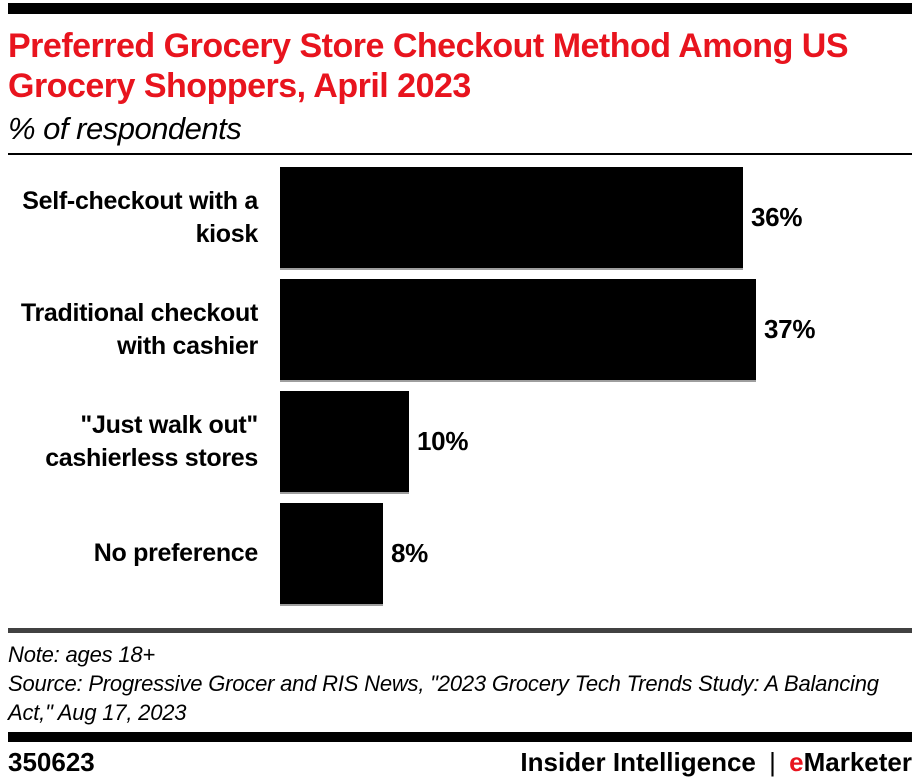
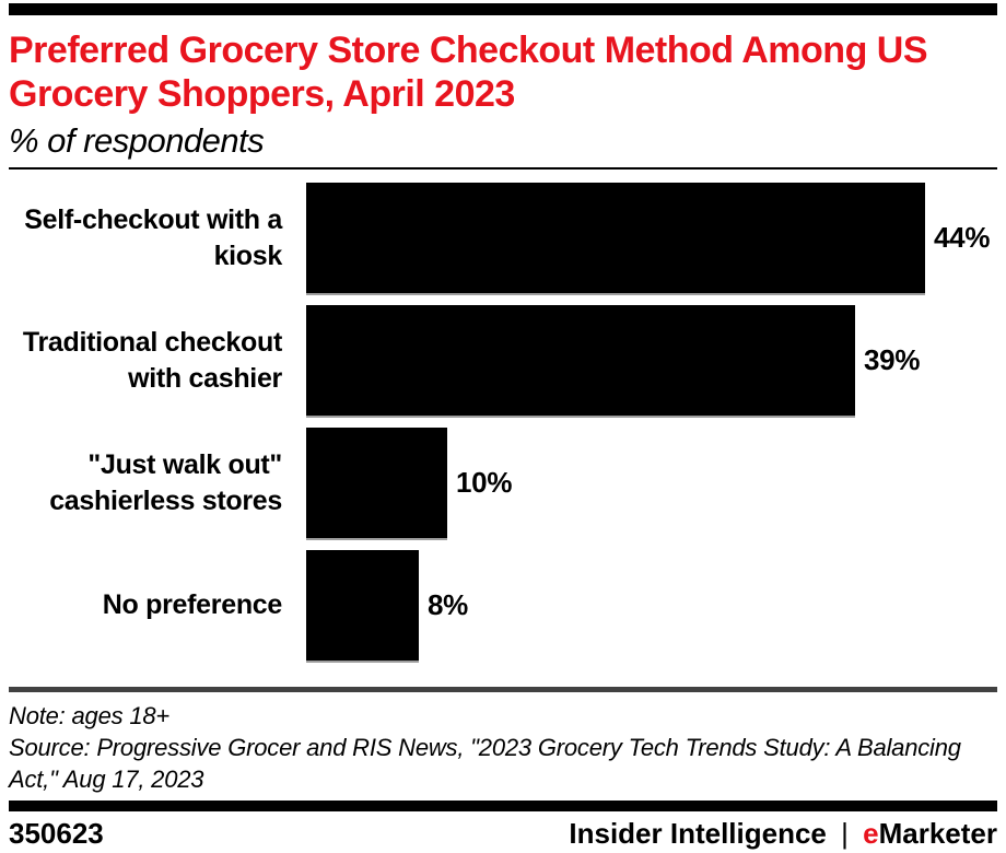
Self-checkout with a kiosk: 36% -> 44%
Traditional checkout with cashier: 37% -> 39%
